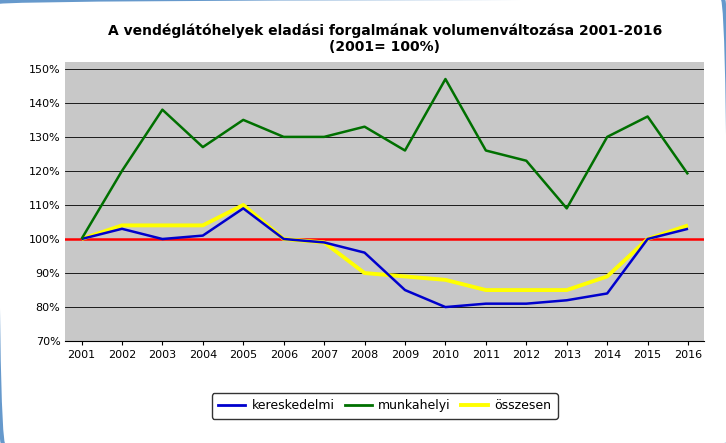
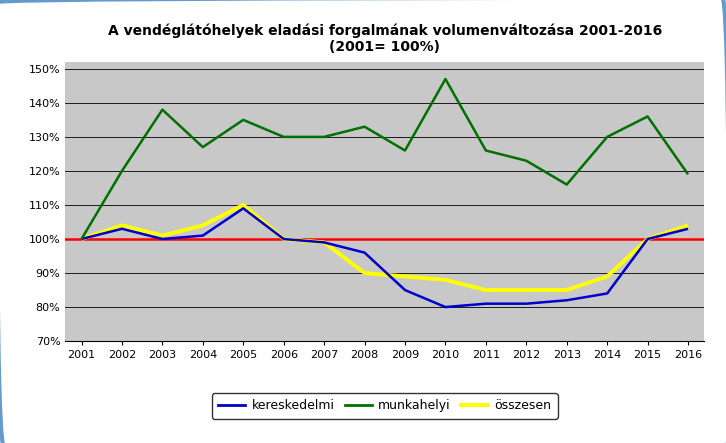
összesen/2003: 104% -> 101%
munkahelyi/2013: 109% -> 116%
